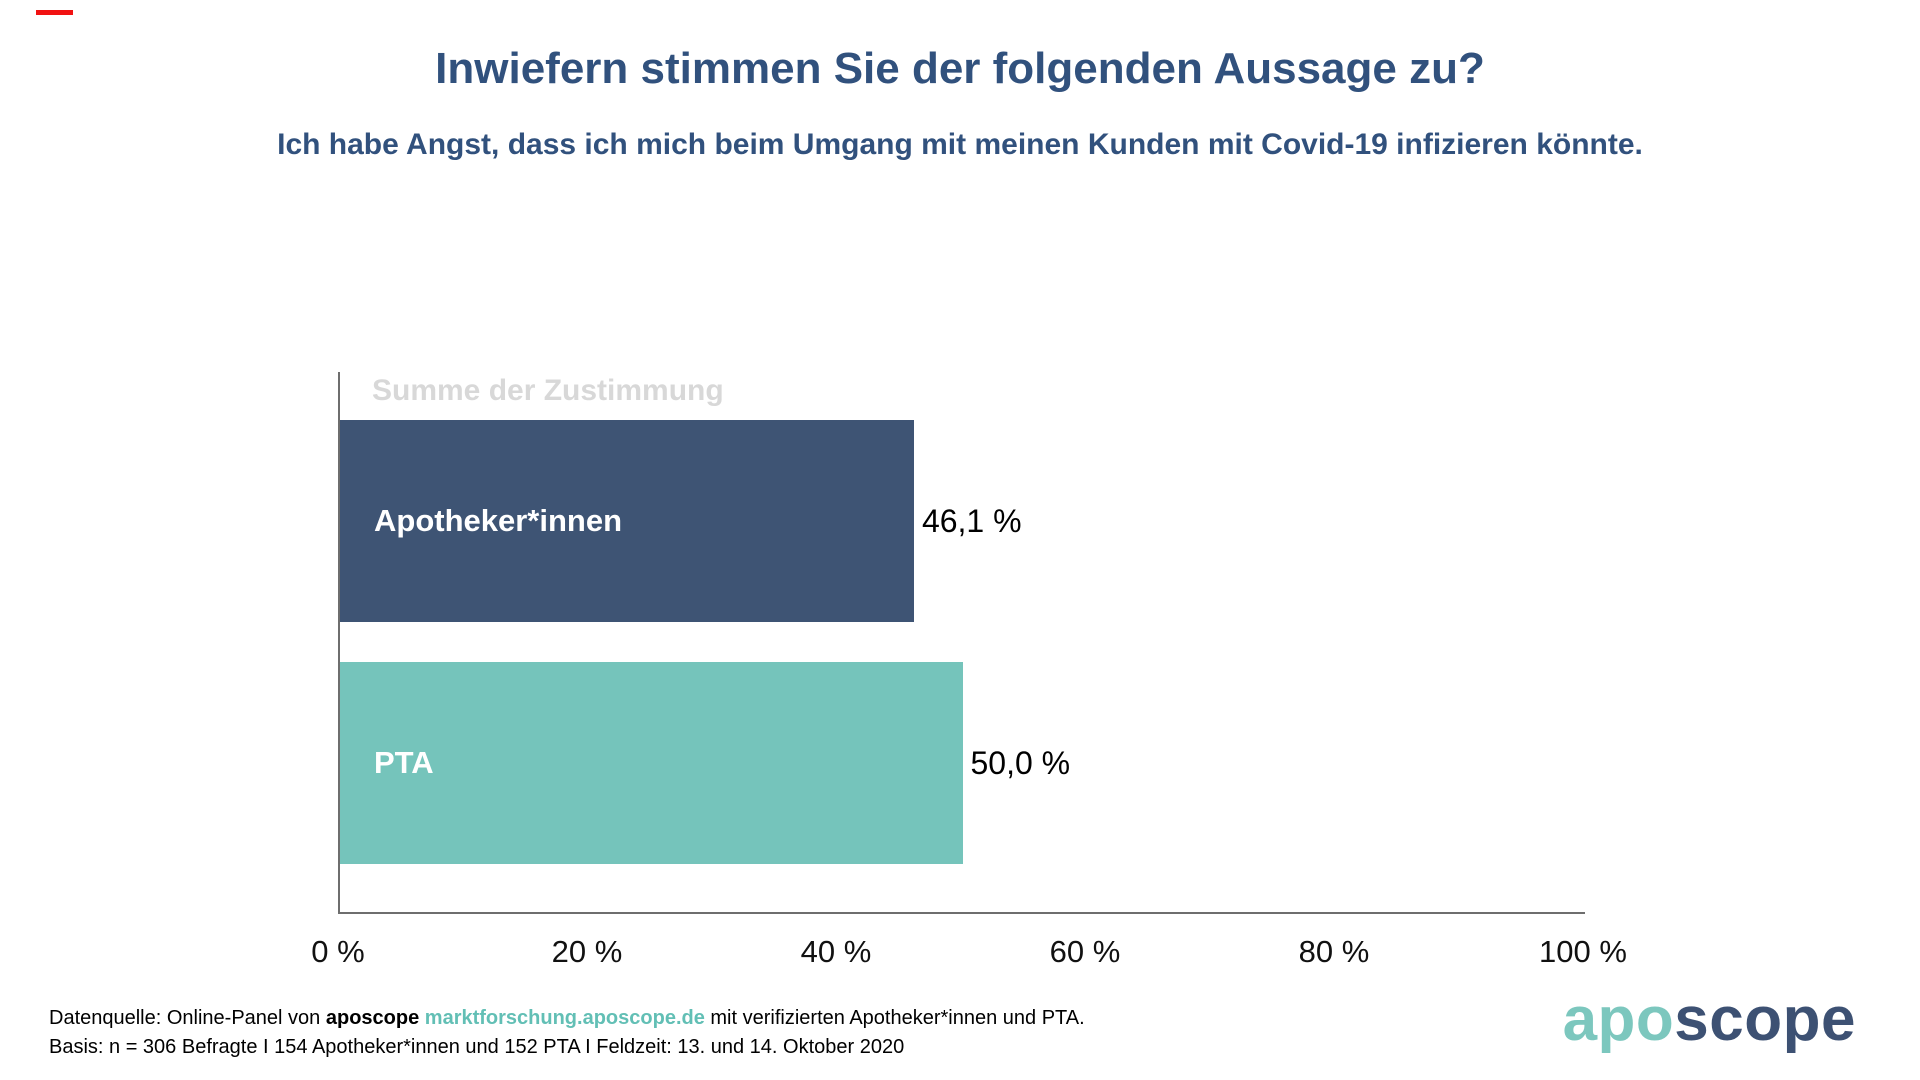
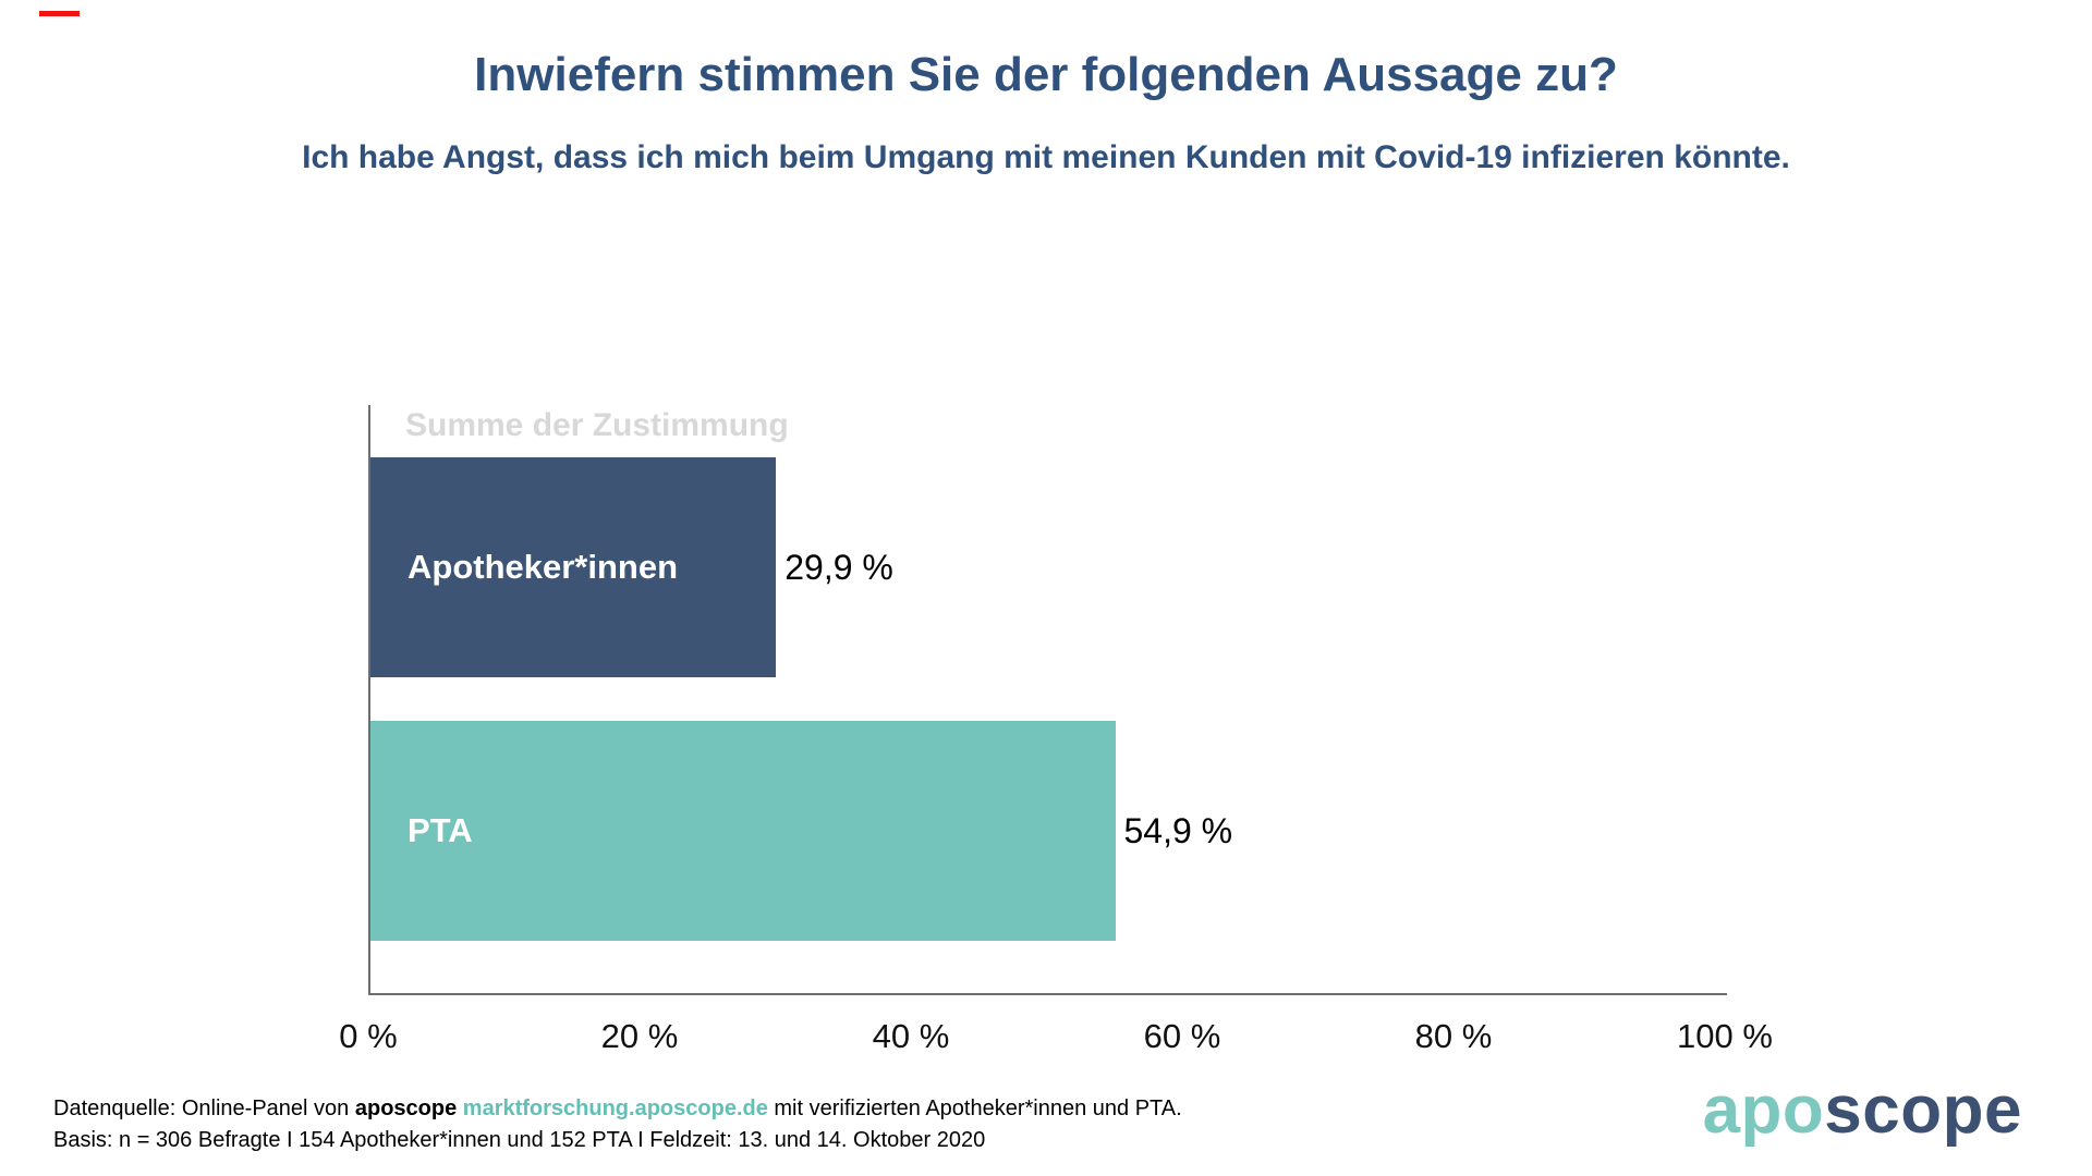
Apotheker*innen: 46,1 -> 29,9
PTA: 50,0 -> 54,9
